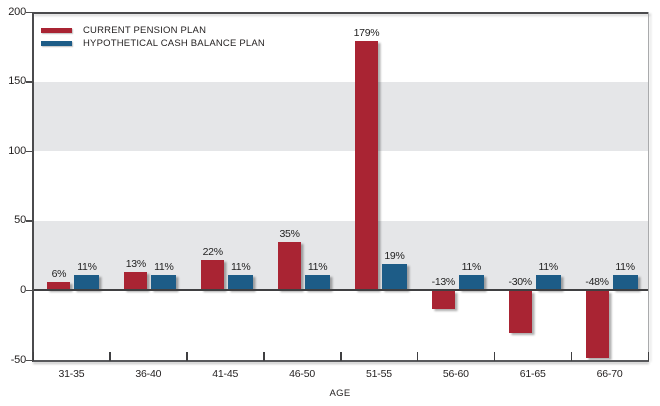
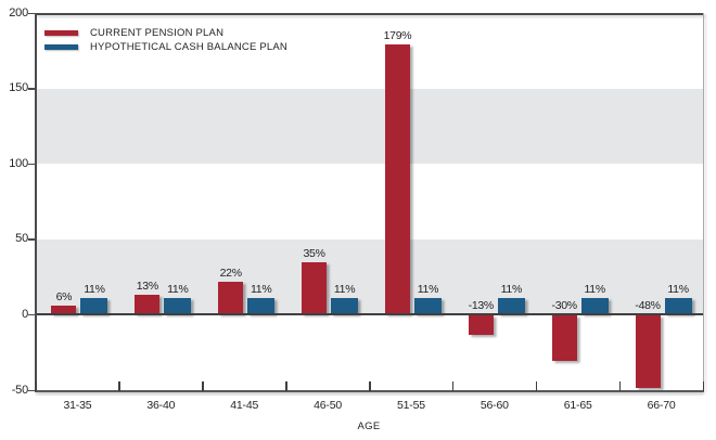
HYPOTHETICAL CASH BALANCE PLAN/51-55: 19% -> 11%
